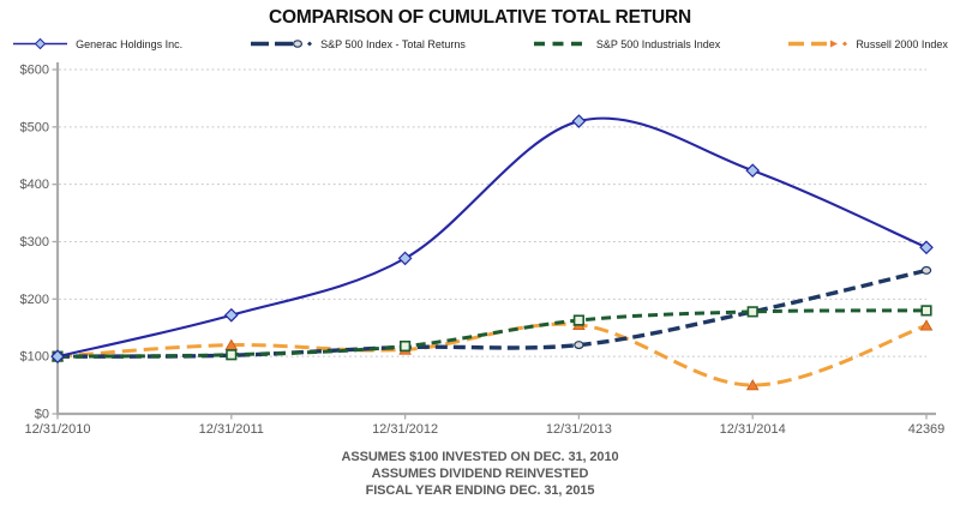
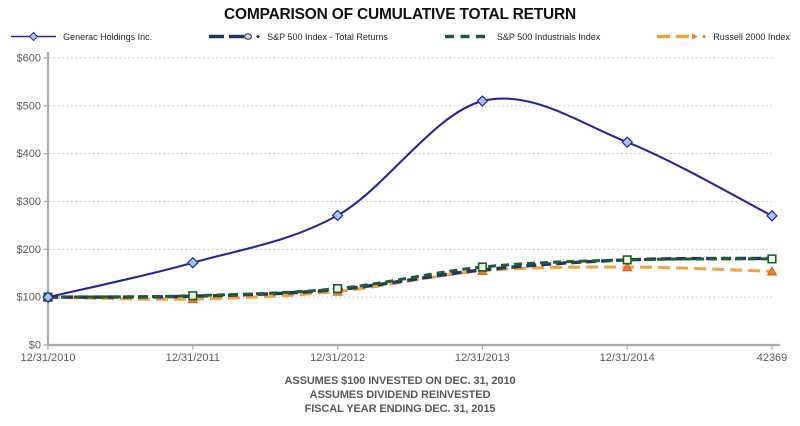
Russell 2000 Index/12/31/2011: $120 -> $100
S&P 500 Index - Total Returns/12/31/2013: $120 -> $160
Russell 2000 Index/12/31/2014: $50 -> $160
Generac Holdings Inc./42369: $290 -> $270
S&P 500 Index - Total Returns/42369: $250 -> $180
